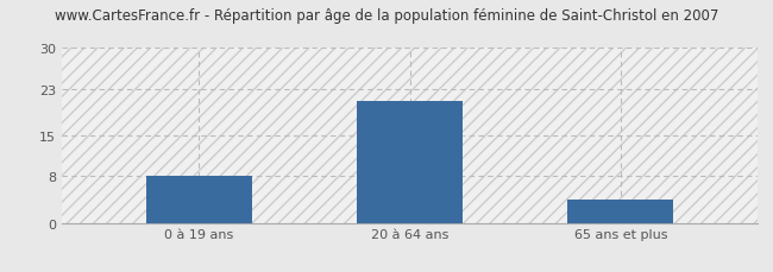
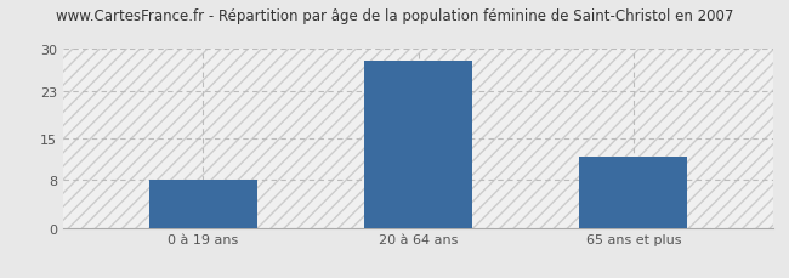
20 à 64 ans: 21 -> 28
65 ans et plus: 4 -> 12
